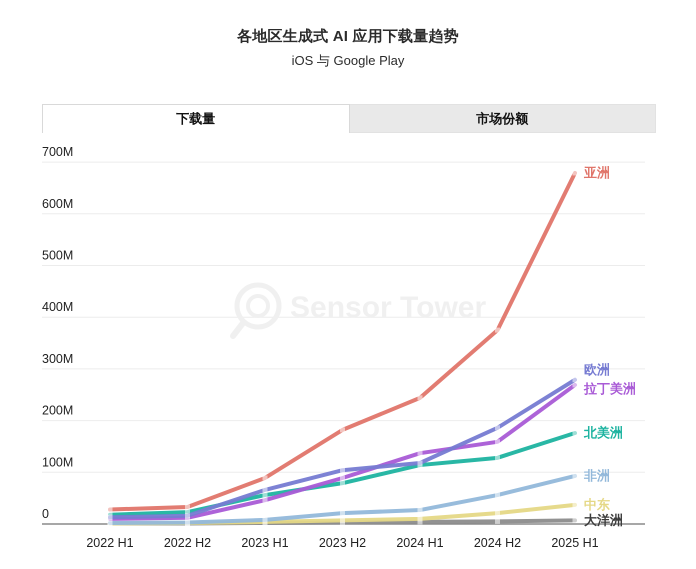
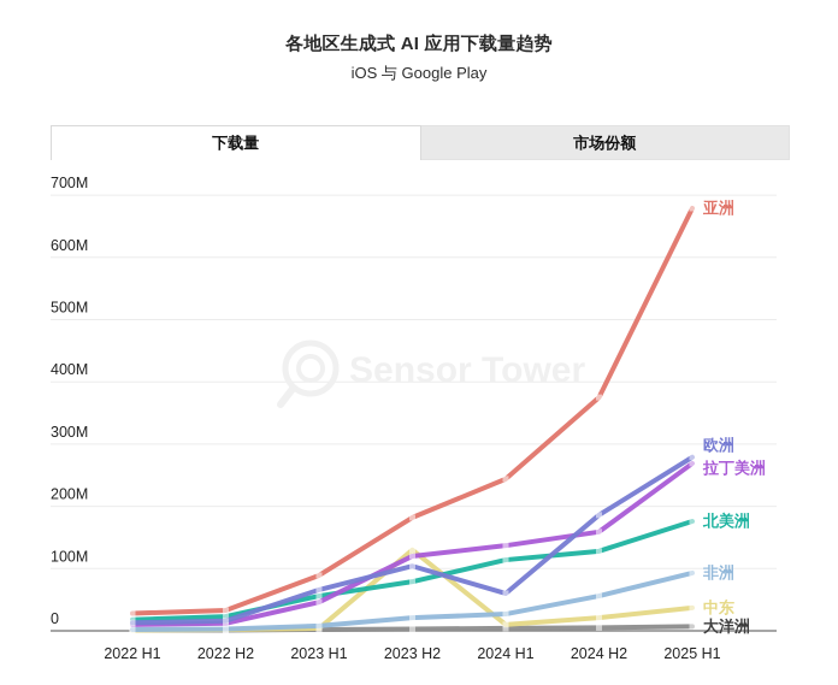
拉丁美洲/2023 H2: 90M -> 120M
中东/2023 H2: 10M -> 130M
欧洲/2024 H1: 120M -> 60M
